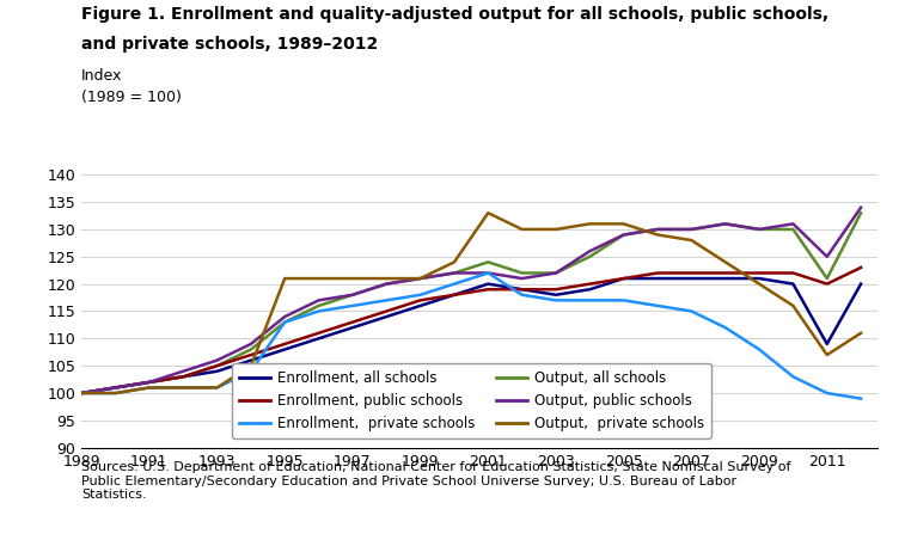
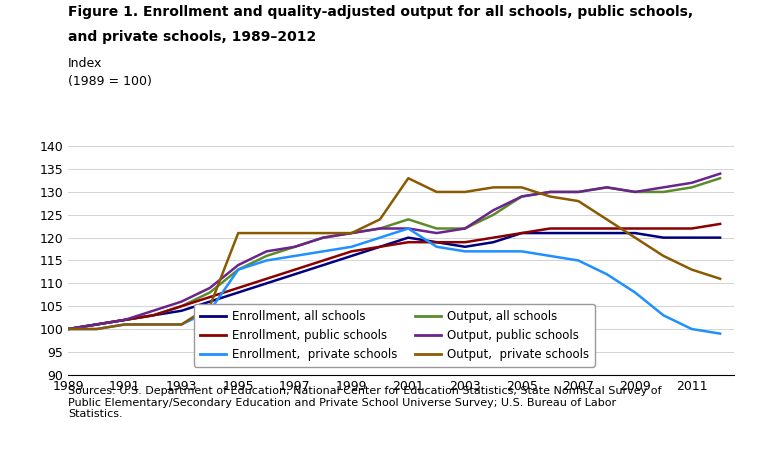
Enrollment, all schools/2011: 109 -> 120
Output, all schools/2011: 121 -> 131
Enrollment, public schools/2011: 120 -> 122
Output, public schools/2011: 125 -> 132
Output, private schools/2011: 107 -> 113
